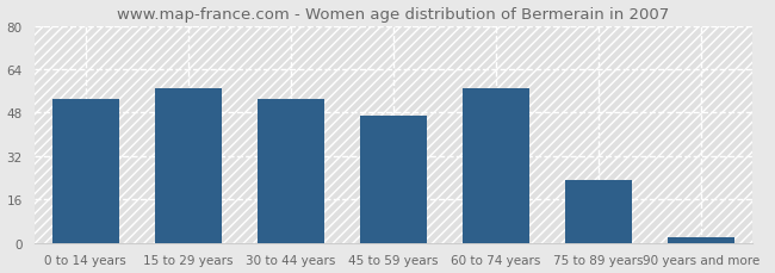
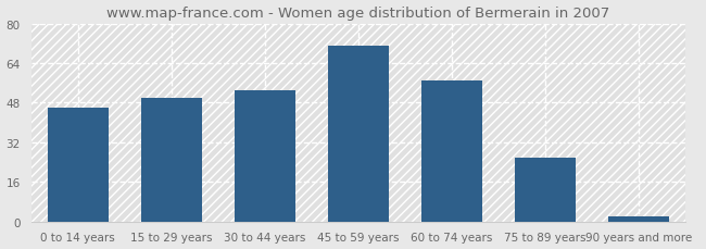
0 to 14 years: 53 -> 46
15 to 29 years: 57 -> 50
45 to 59 years: 47 -> 71
75 to 89 years: 23 -> 26
